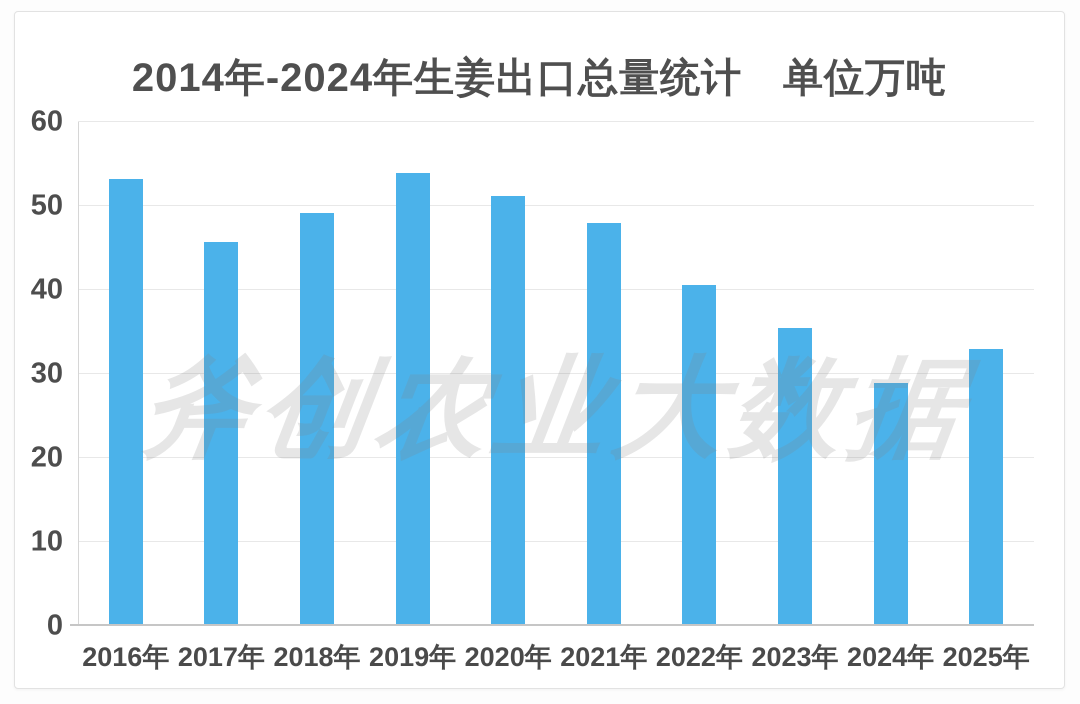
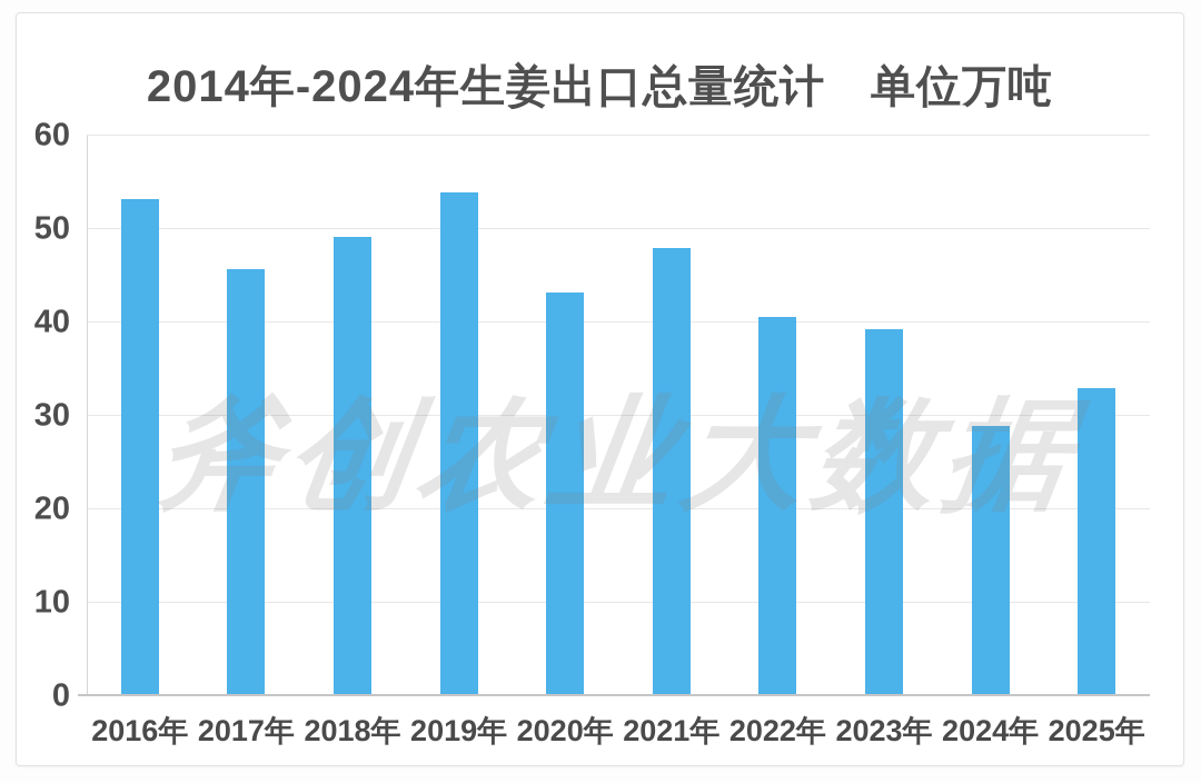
2020年: 51 -> 43
2023年: 35 -> 39
